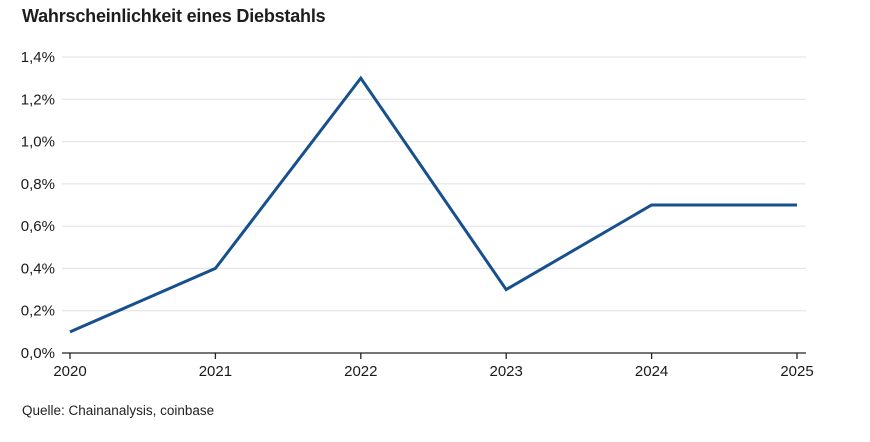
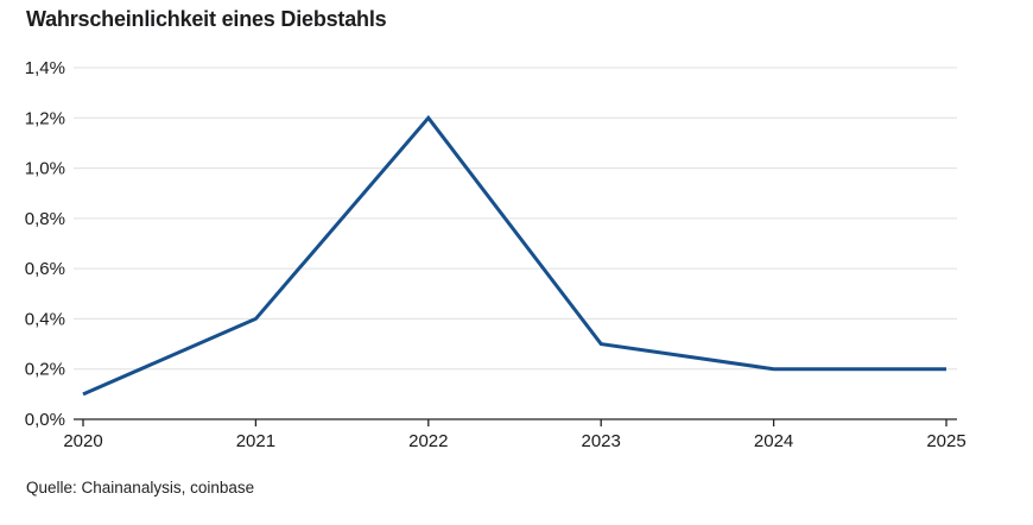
2022: 1,3% -> 1,2%
2024: 0,7% -> 0,2%
2025: 0,7% -> 0,2%
